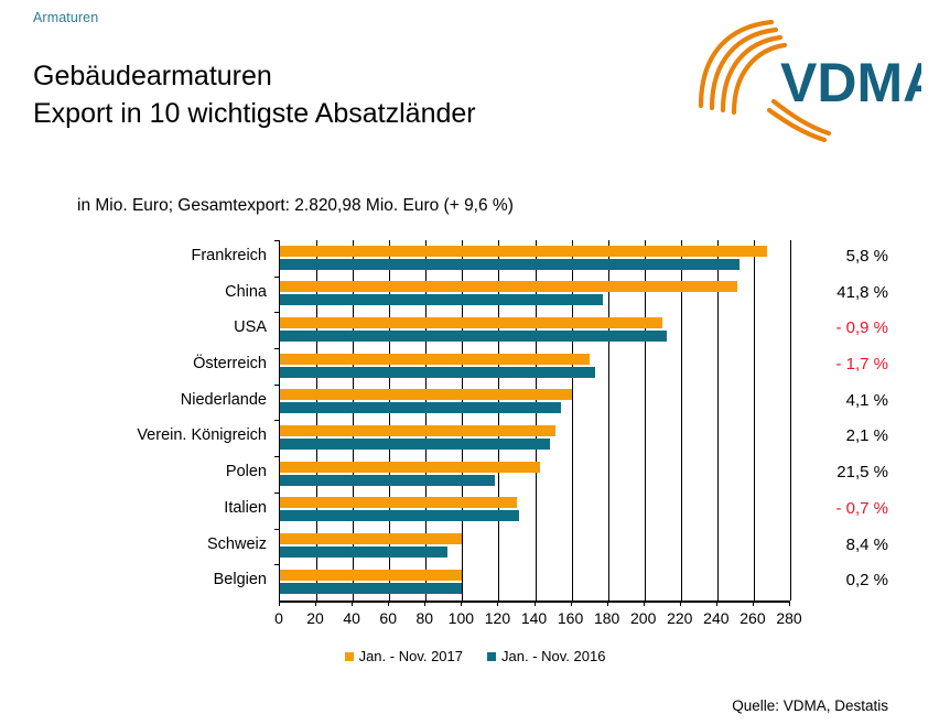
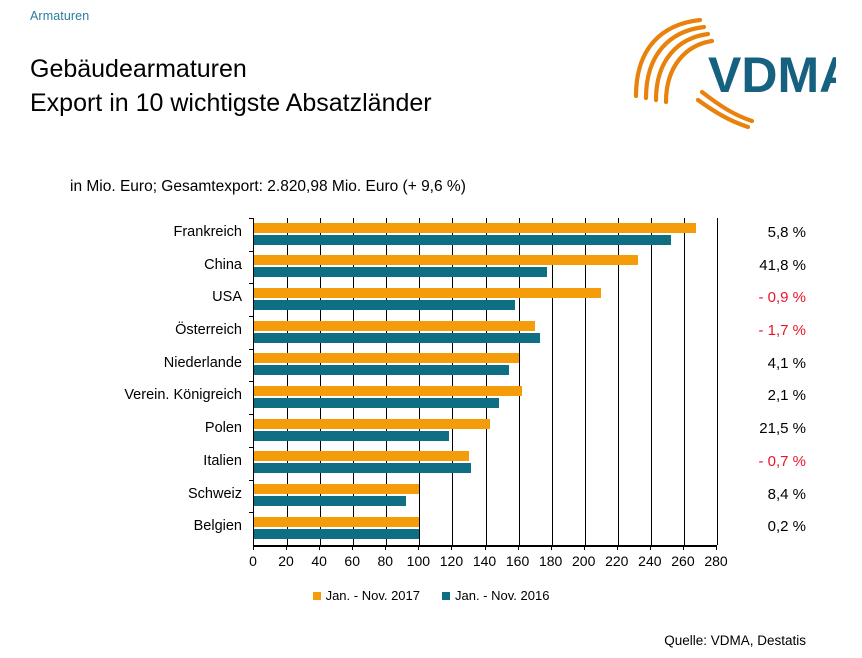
Jan. - Nov. 2017/China: 251 -> 232
Jan. - Nov. 2016/USA: 212 -> 158
Jan. - Nov. 2017/Verein. Königreich: 151 -> 162
